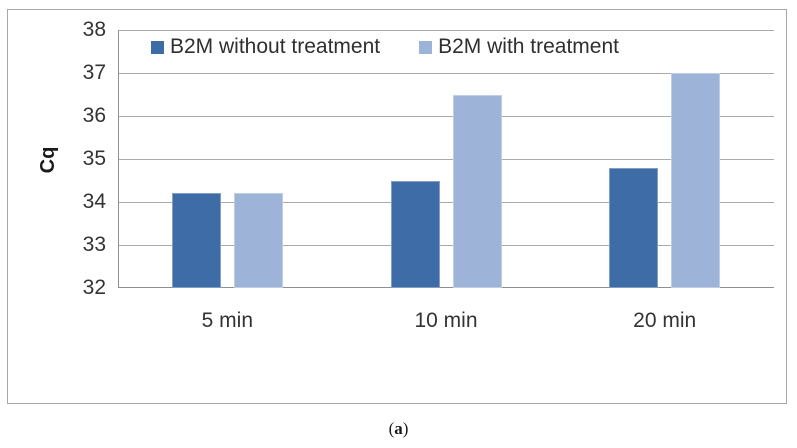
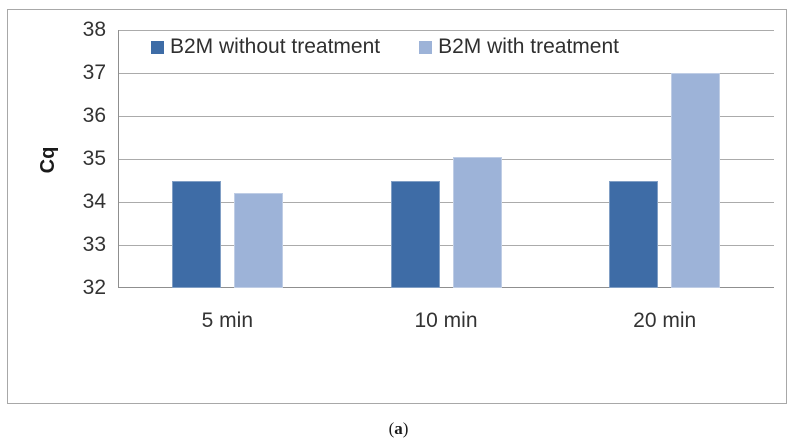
B2M without treatment/5 min: 34.2 -> 34.5
B2M with treatment/10 min: 36.5 -> 35.0
B2M without treatment/20 min: 34.8 -> 34.5
